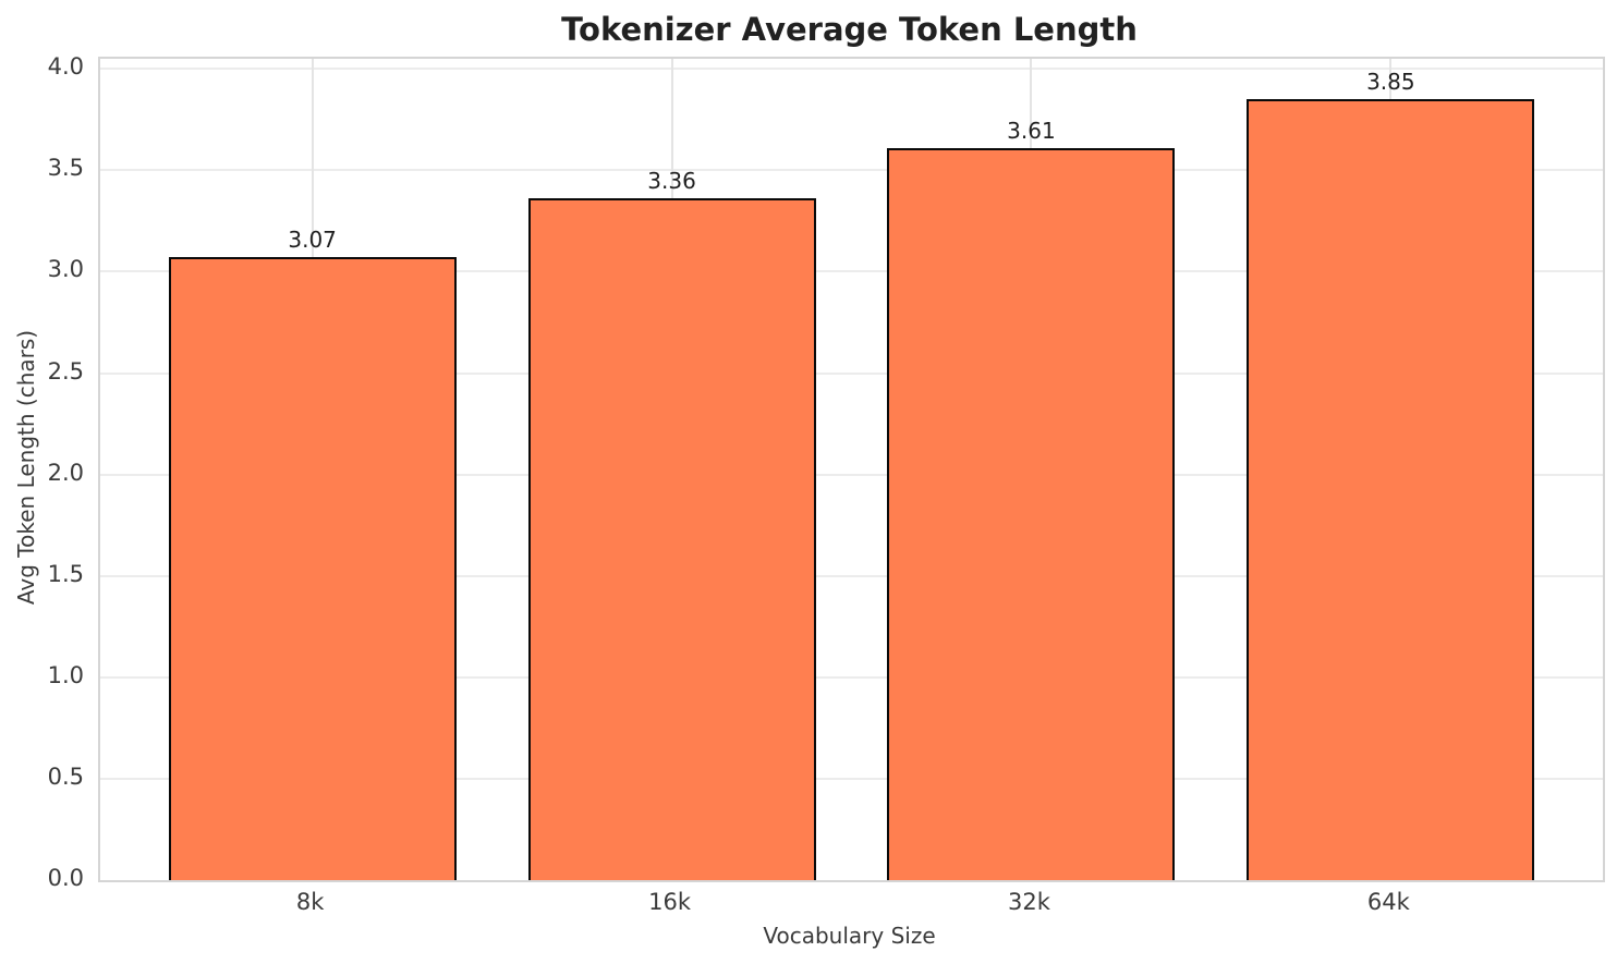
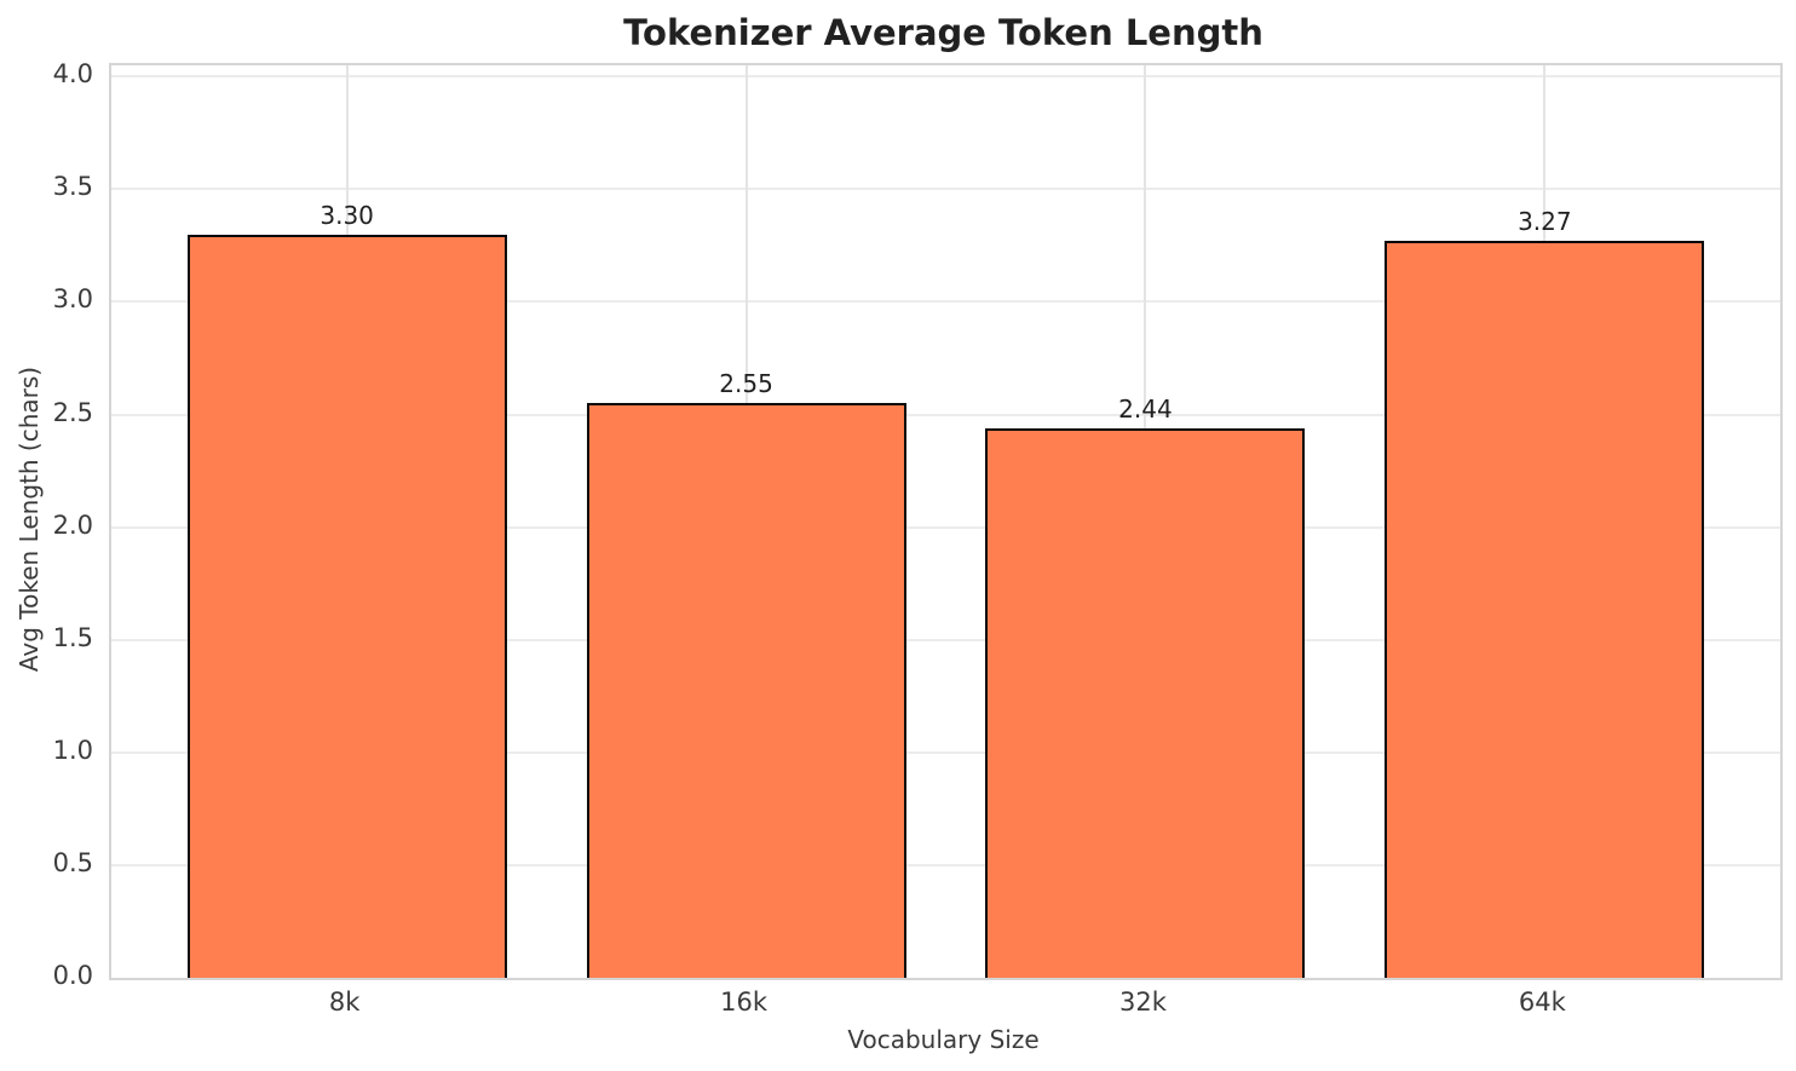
8k: 3.07 -> 3.30
16k: 3.36 -> 2.55
32k: 3.61 -> 2.44
64k: 3.85 -> 3.27
